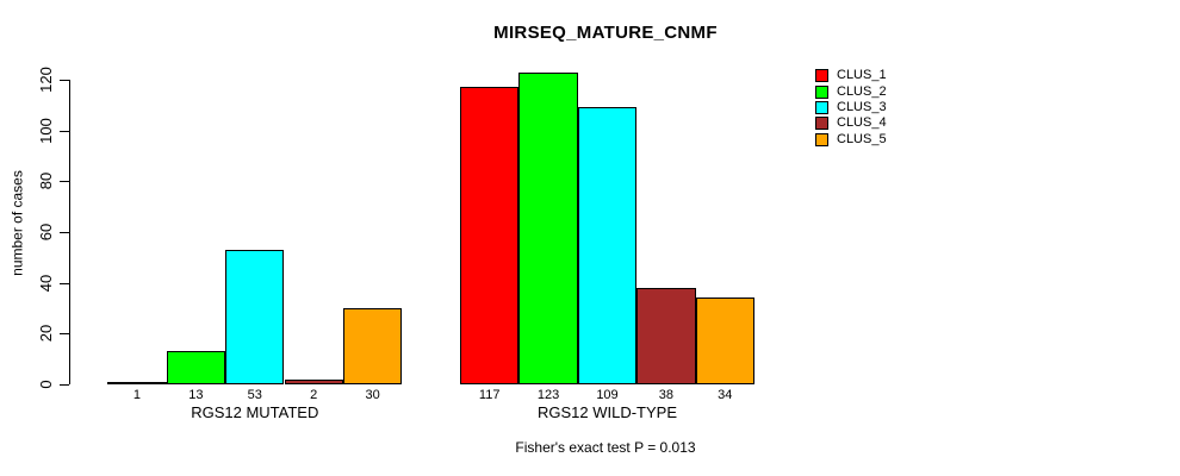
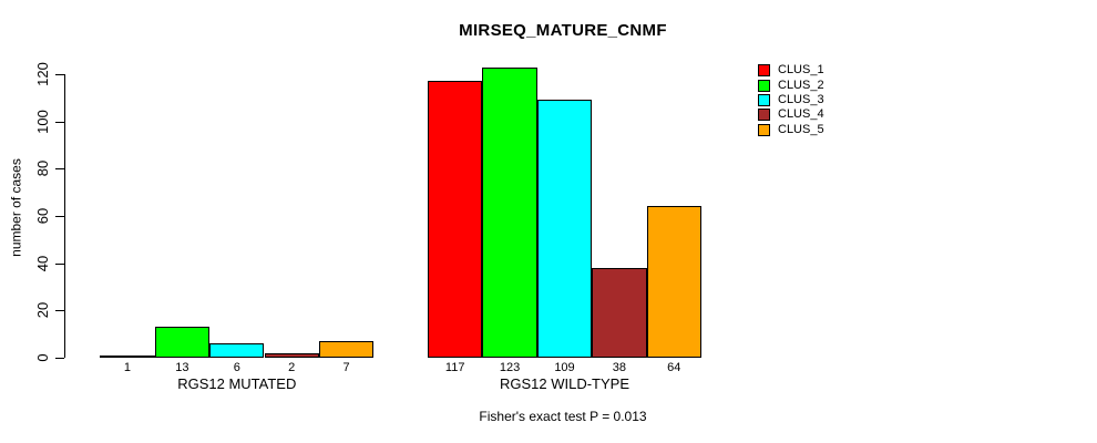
CLUS_3/RGS12 MUTATED: 53 -> 6
CLUS_5/RGS12 MUTATED: 30 -> 7
CLUS_5/RGS12 WILD-TYPE: 34 -> 64
